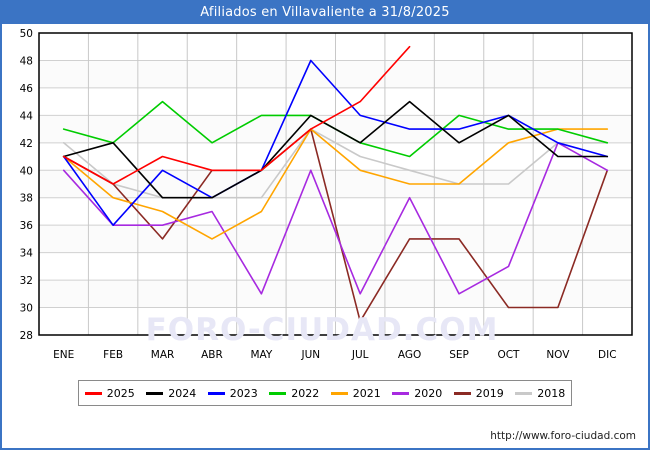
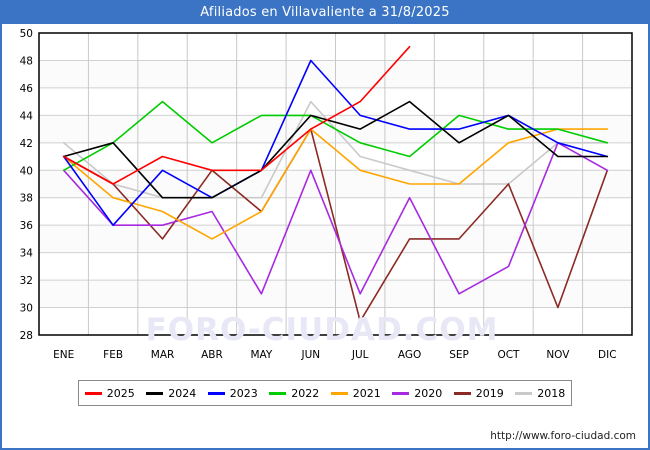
2022/ENE: 43 -> 40
2019/MAY: 40 -> 37
2018/JUN: 43 -> 45
2024/JUL: 42 -> 43
2019/OCT: 30 -> 39
